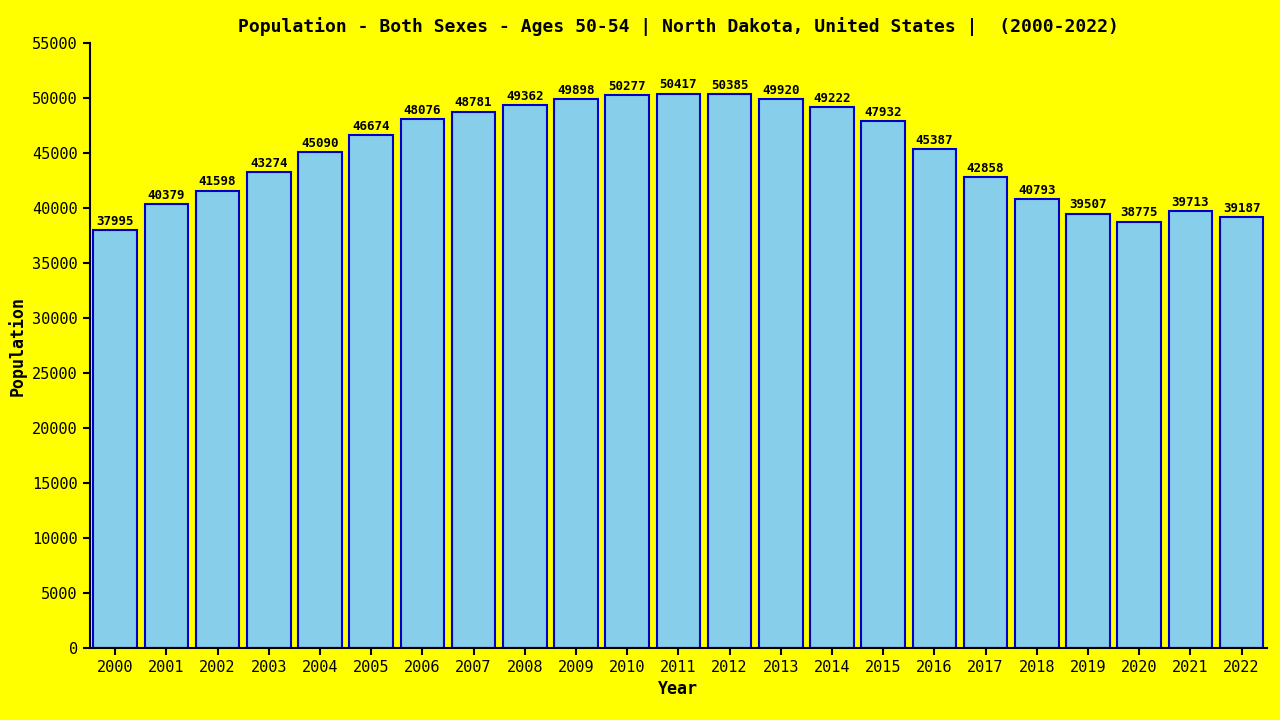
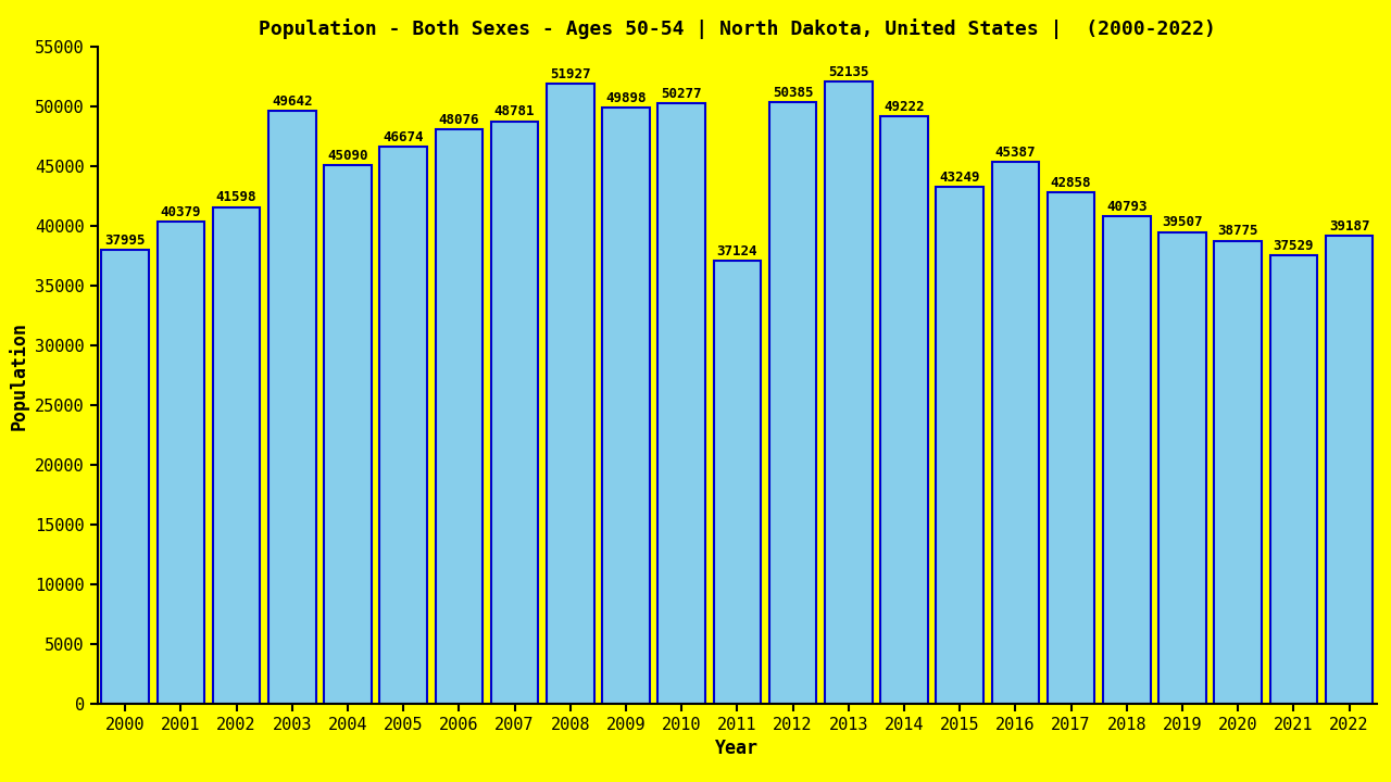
2003: 43274 -> 49642
2008: 49362 -> 51927
2011: 50417 -> 37124
2013: 49920 -> 52135
2015: 47932 -> 43249
2021: 39713 -> 37529
